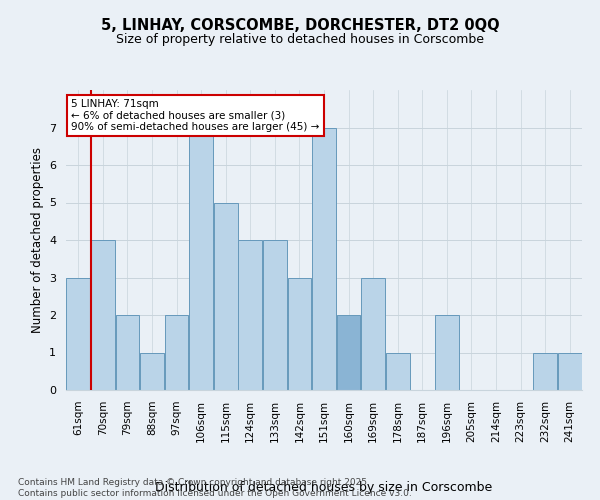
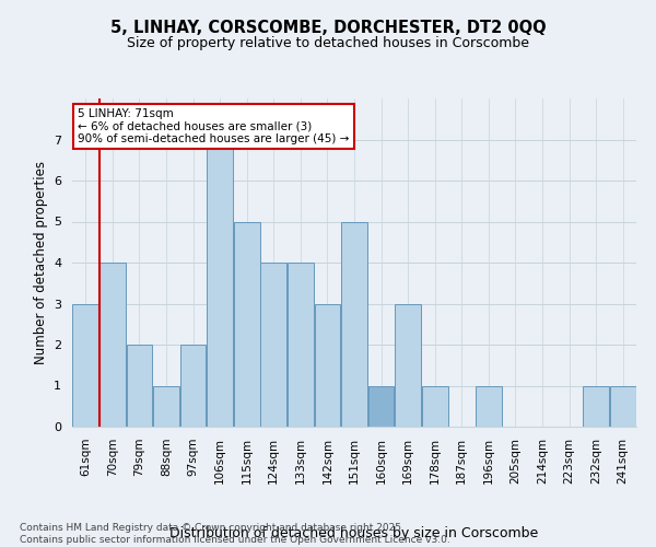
151sqm: 7 -> 5
160sqm: 2 -> 1
196sqm: 2 -> 1
